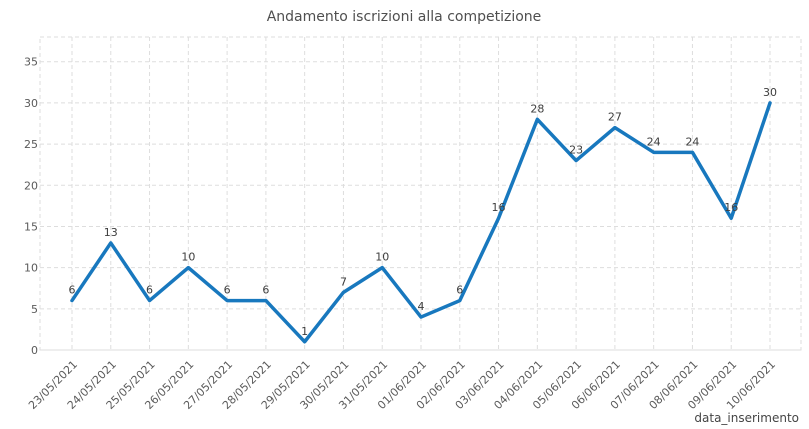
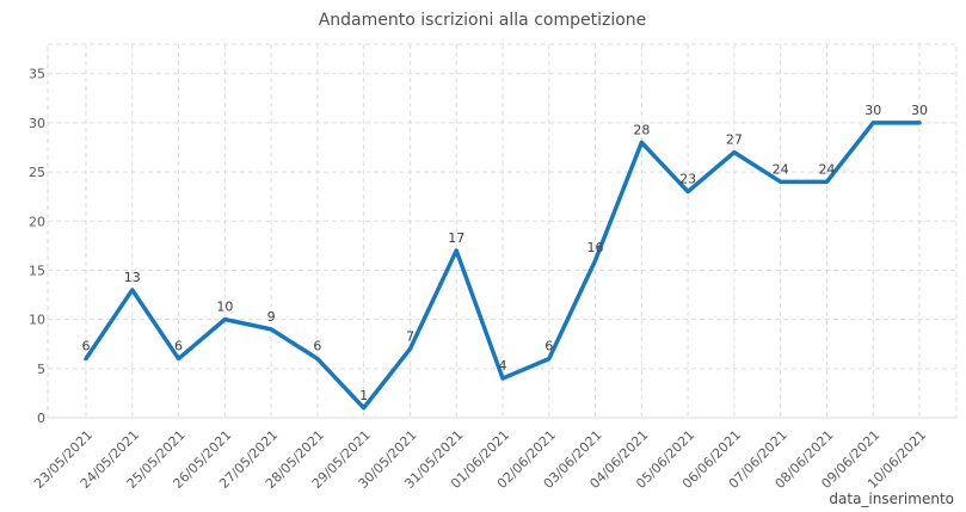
27/05/2021: 6 -> 9
31/05/2021: 10 -> 17
09/06/2021: 16 -> 30
